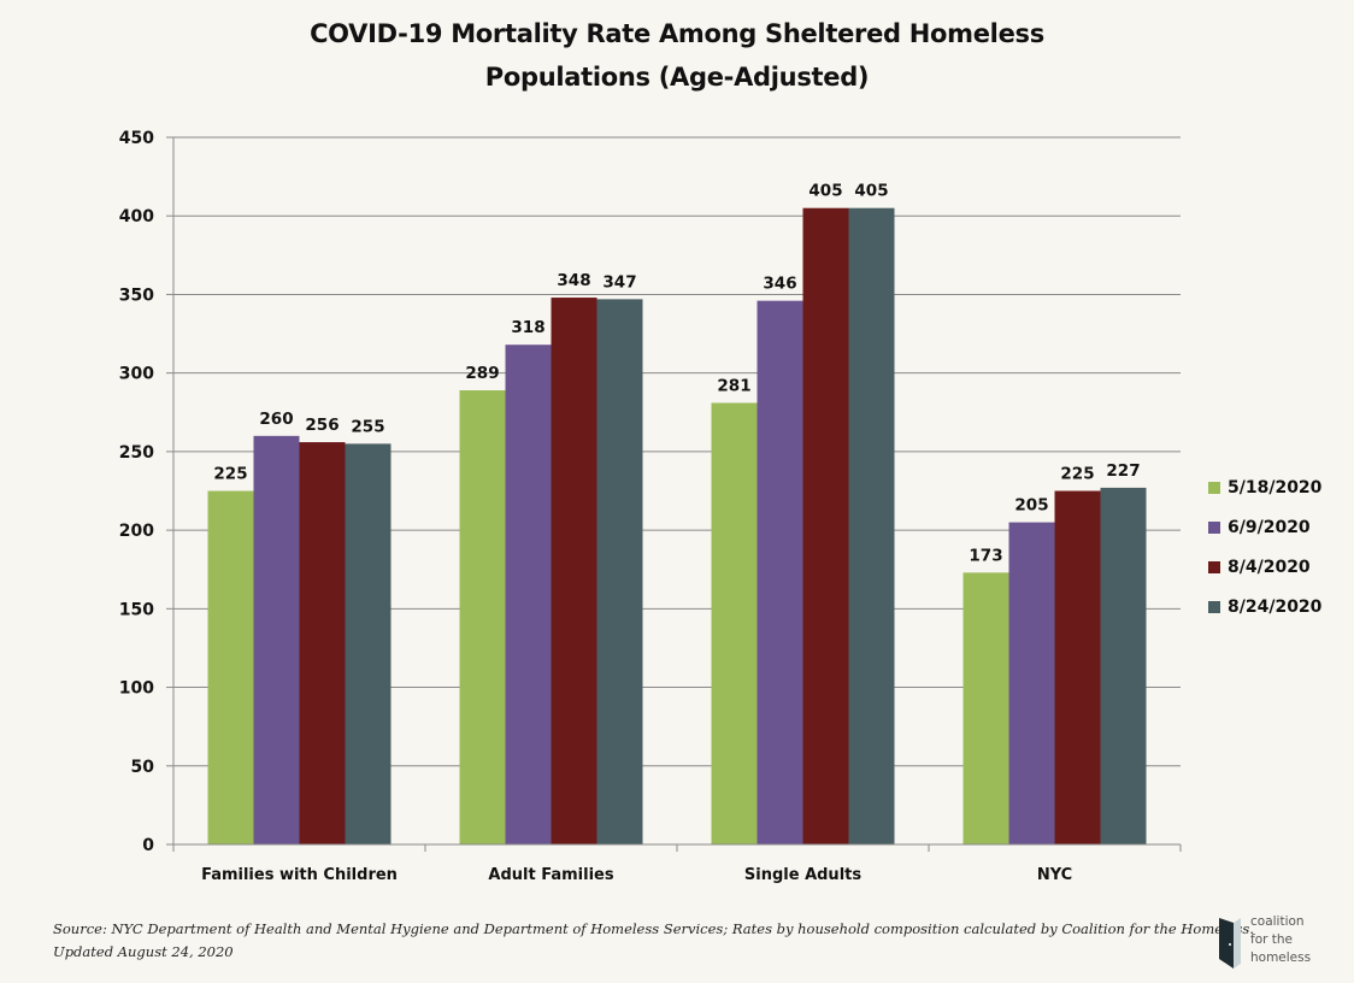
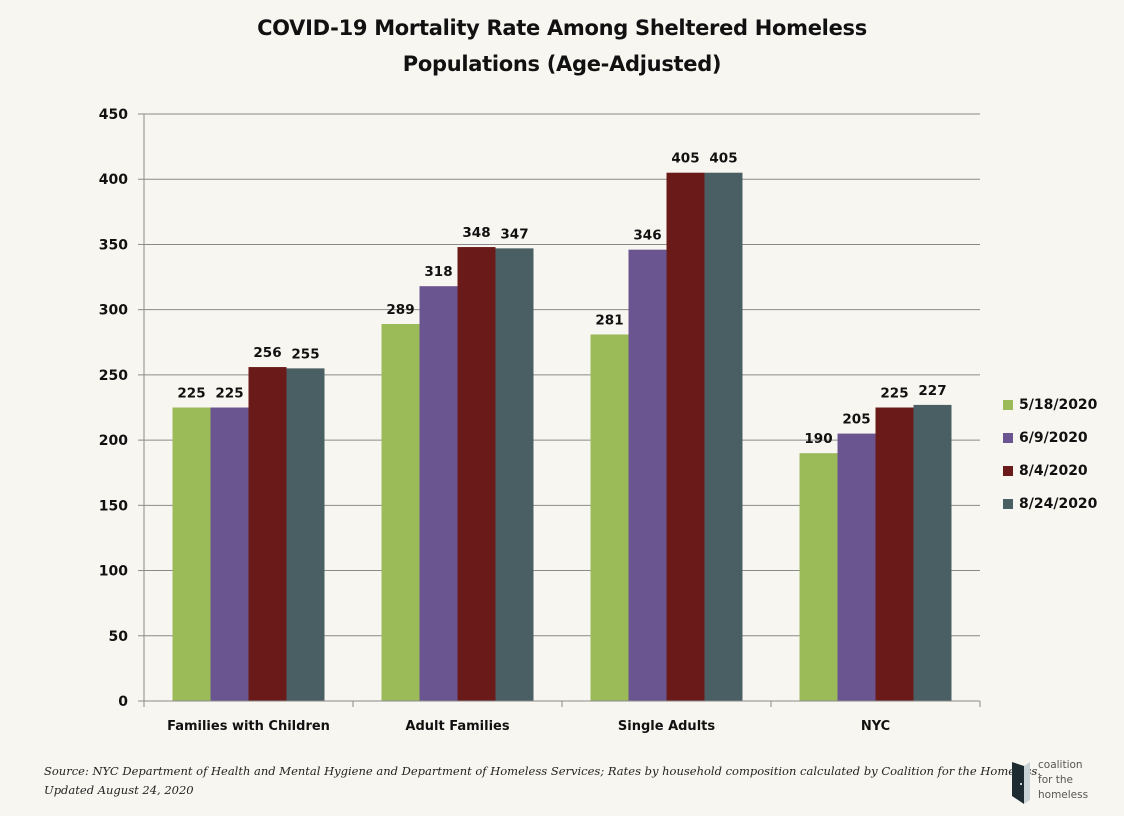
6/9/2020/Families with Children: 260 -> 225
5/18/2020/NYC: 173 -> 190
